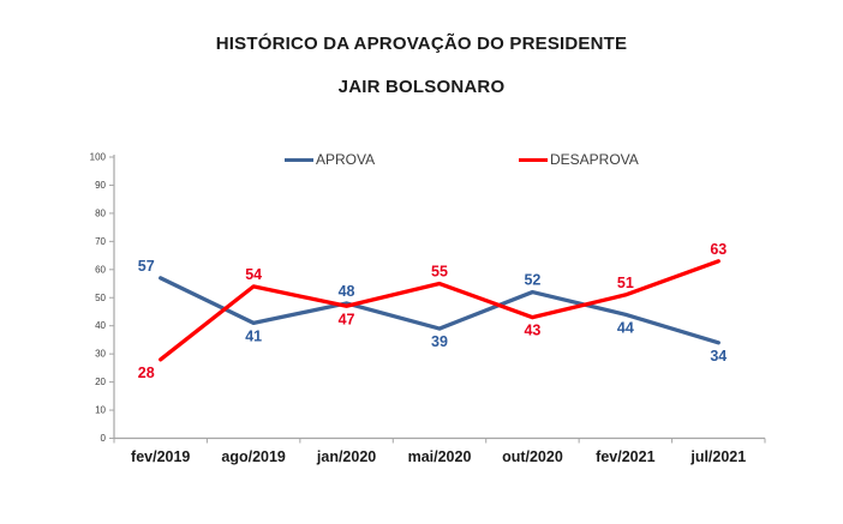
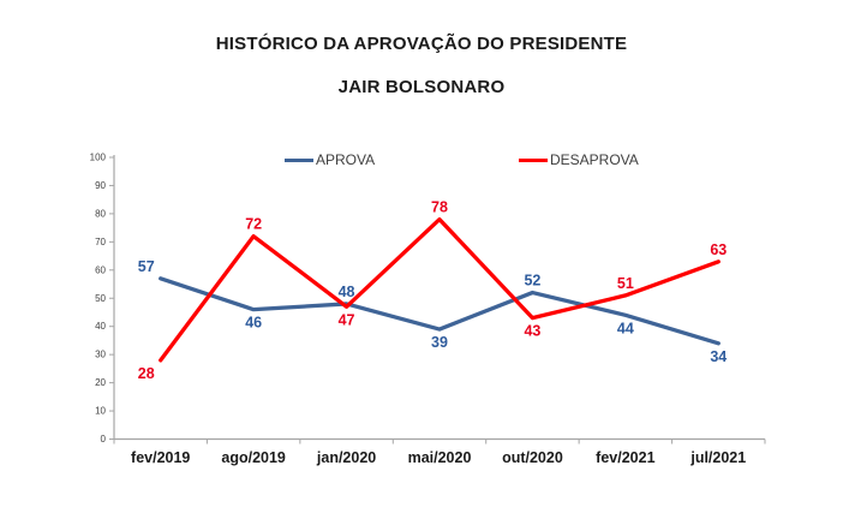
APROVA/ago/2019: 41 -> 46
DESAPROVA/ago/2019: 54 -> 72
DESAPROVA/mai/2020: 55 -> 78
